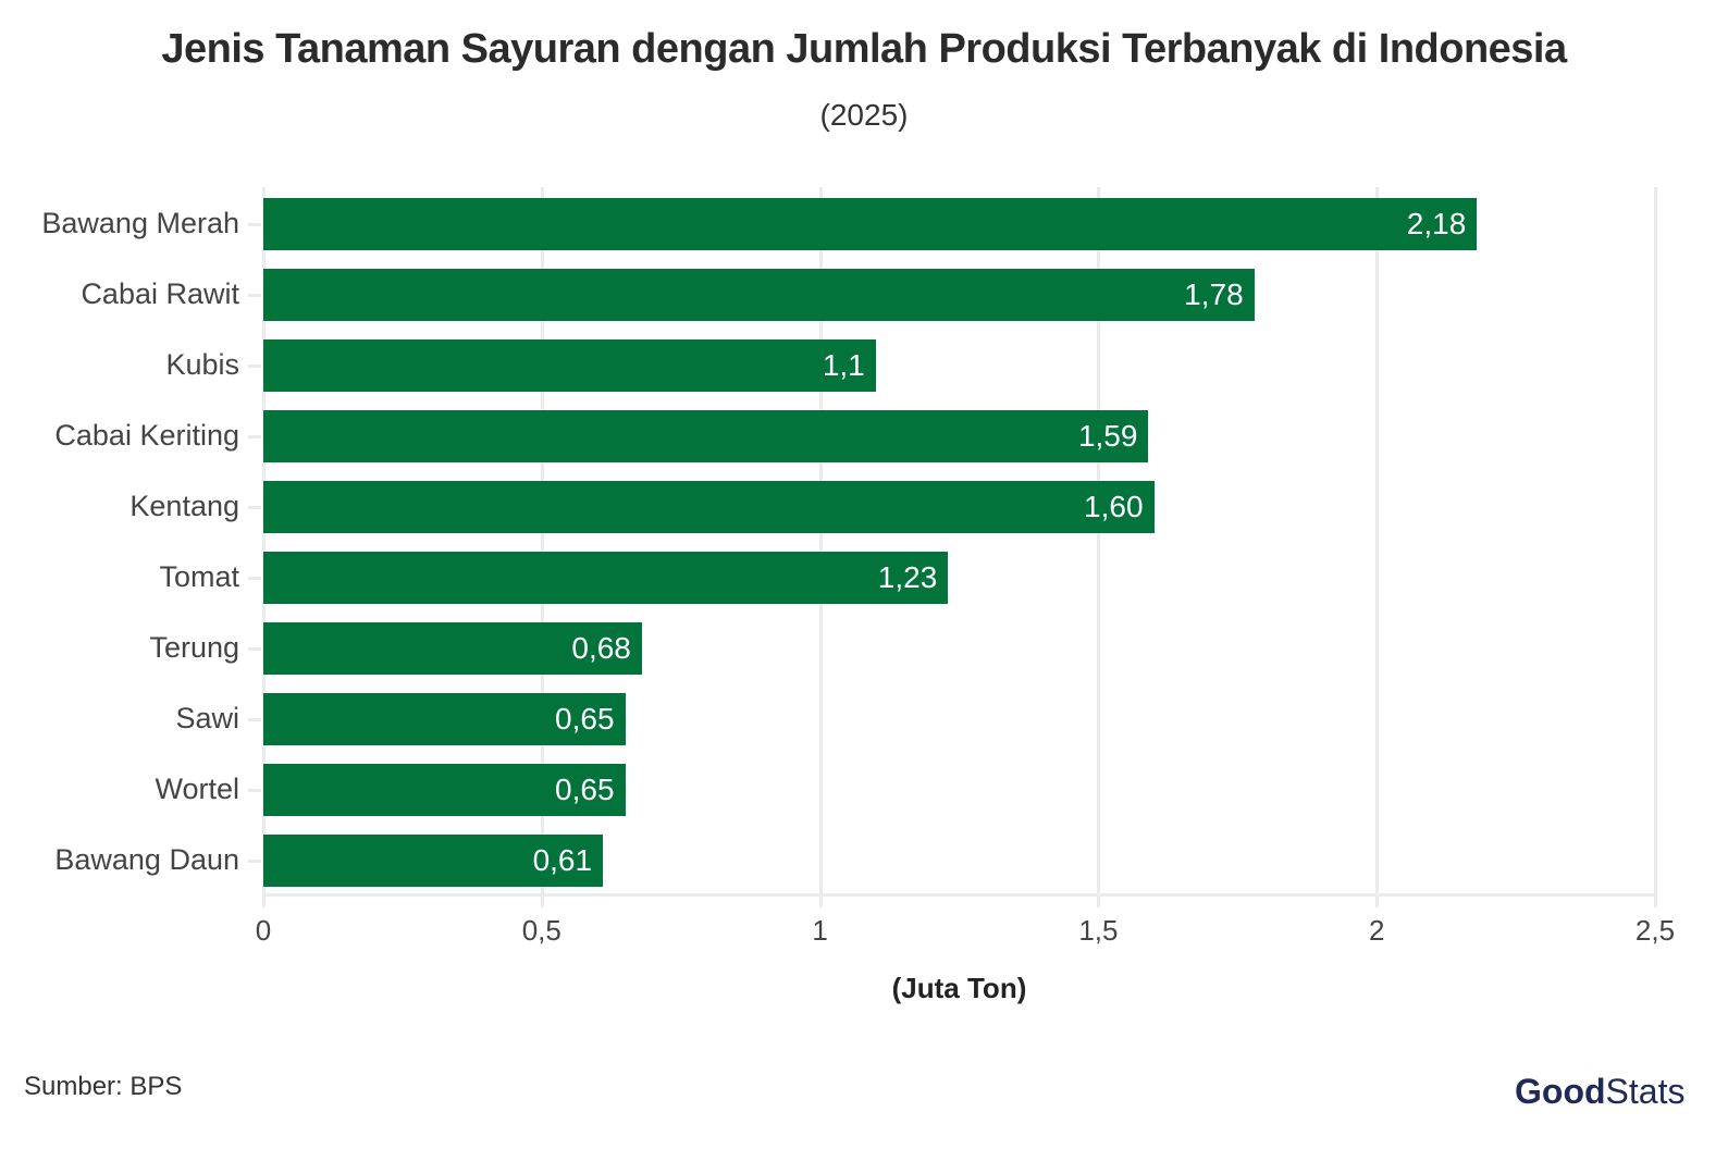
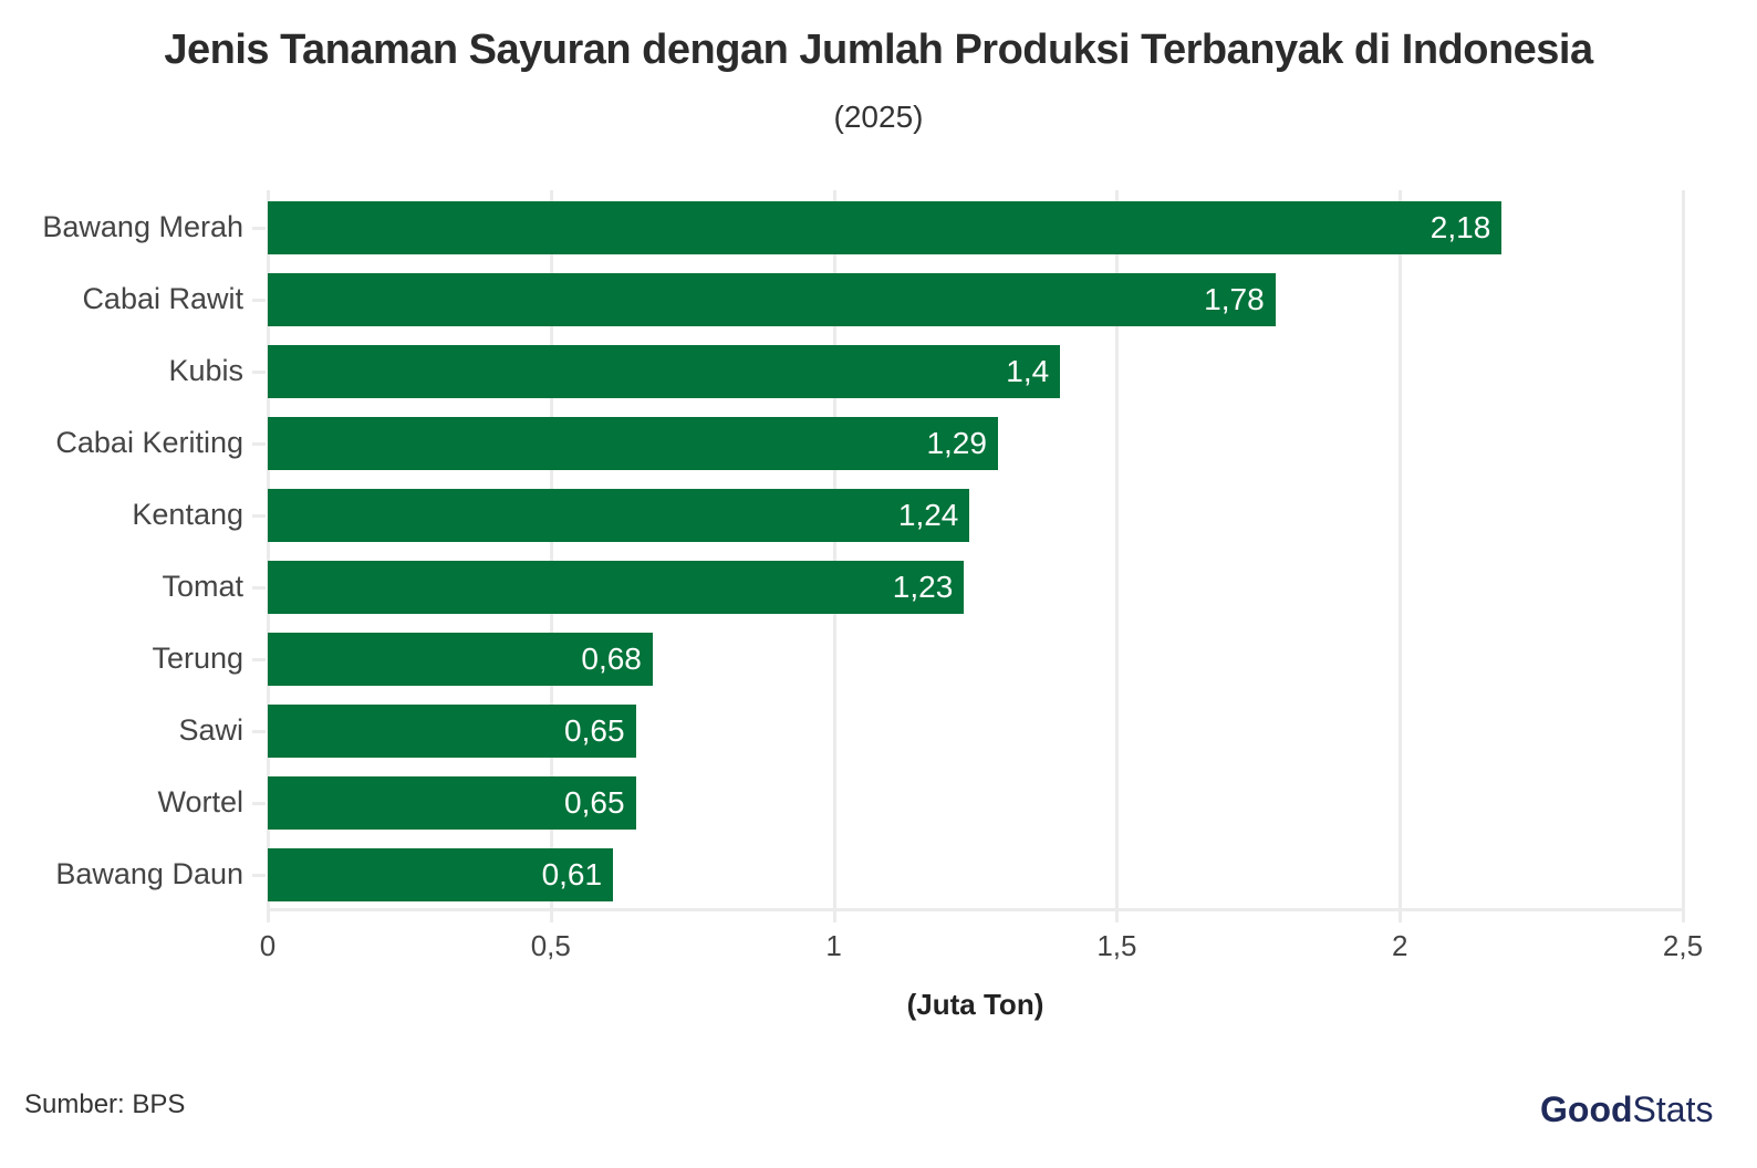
Kubis: 1,1 -> 1,4
Cabai Keriting: 1,59 -> 1,29
Kentang: 1,60 -> 1,24
